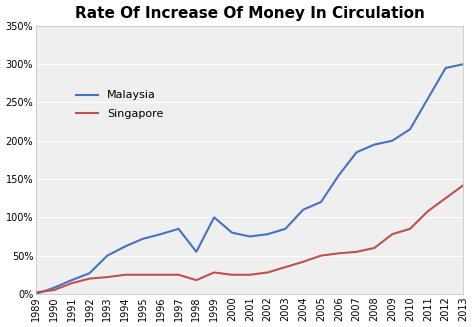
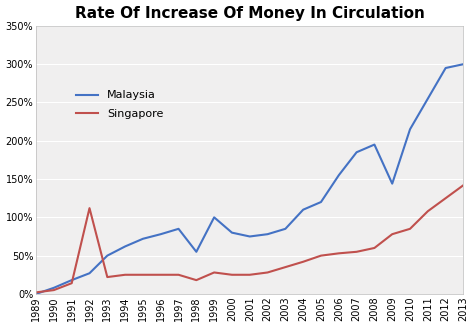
Singapore/1992: 20% -> 112%
Malaysia/2009: 200% -> 144%
